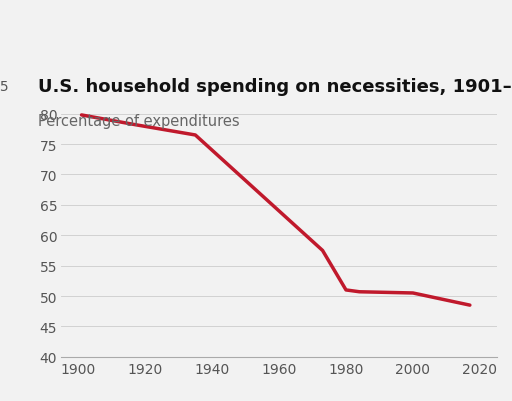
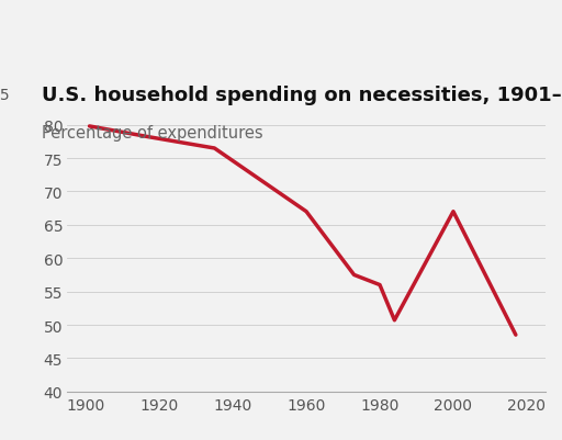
1960: 64.0 -> 67.0
1980: 51.0 -> 56.0
2000: 50.5 -> 67.0
